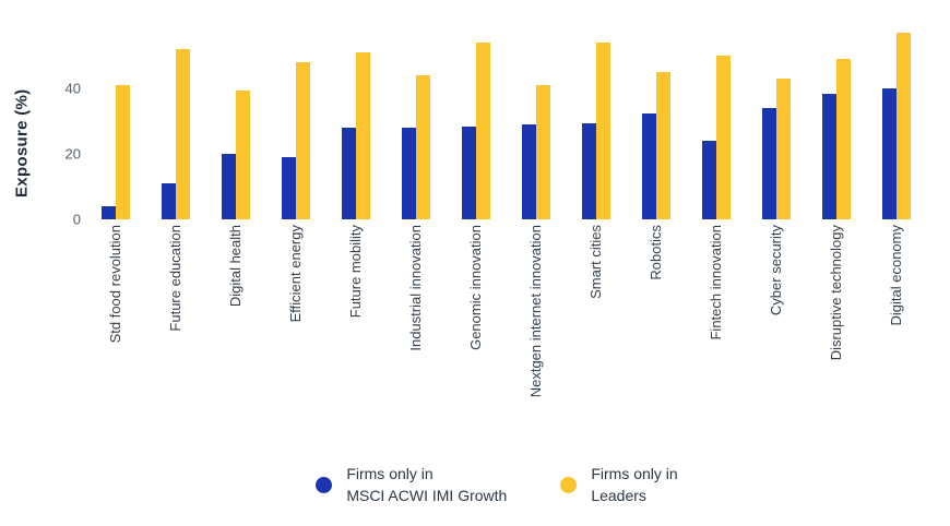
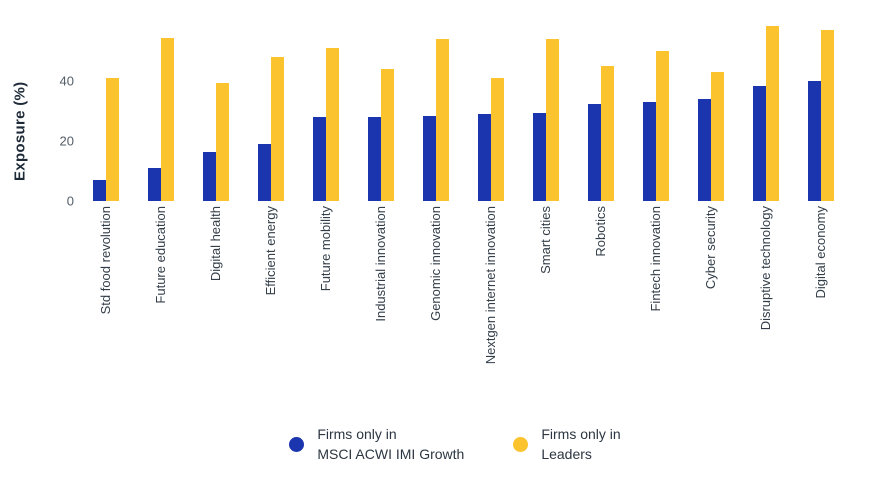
Firms only in MSCI ACWI IMI Growth/Std food revolution: 4 -> 7
Firms only in Leaders/Future education: 52 -> 54
Firms only in MSCI ACWI IMI Growth/Digital health: 20 -> 16
Firms only in MSCI ACWI IMI Growth/Fintech innovation: 24 -> 33
Firms only in Leaders/Disruptive technology: 49 -> 58
